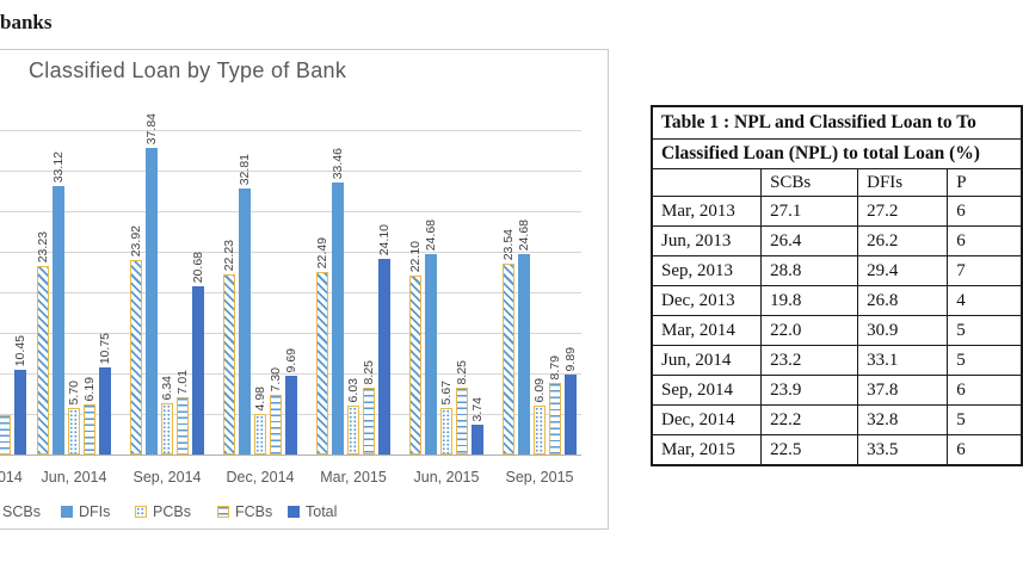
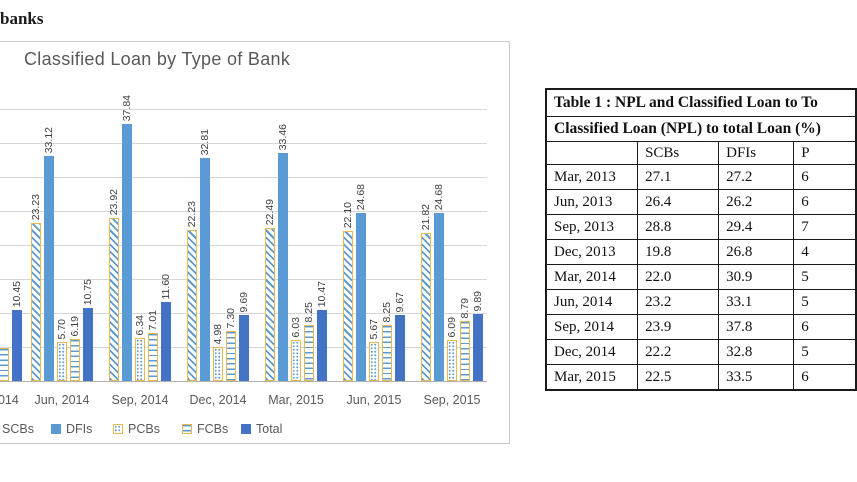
Total/Sep, 2014: 20.68 -> 11.60
Total/Mar, 2015: 24.10 -> 10.47
Total/Jun, 2015: 3.74 -> 9.67
SCBs/Sep, 2015: 23.54 -> 21.82
